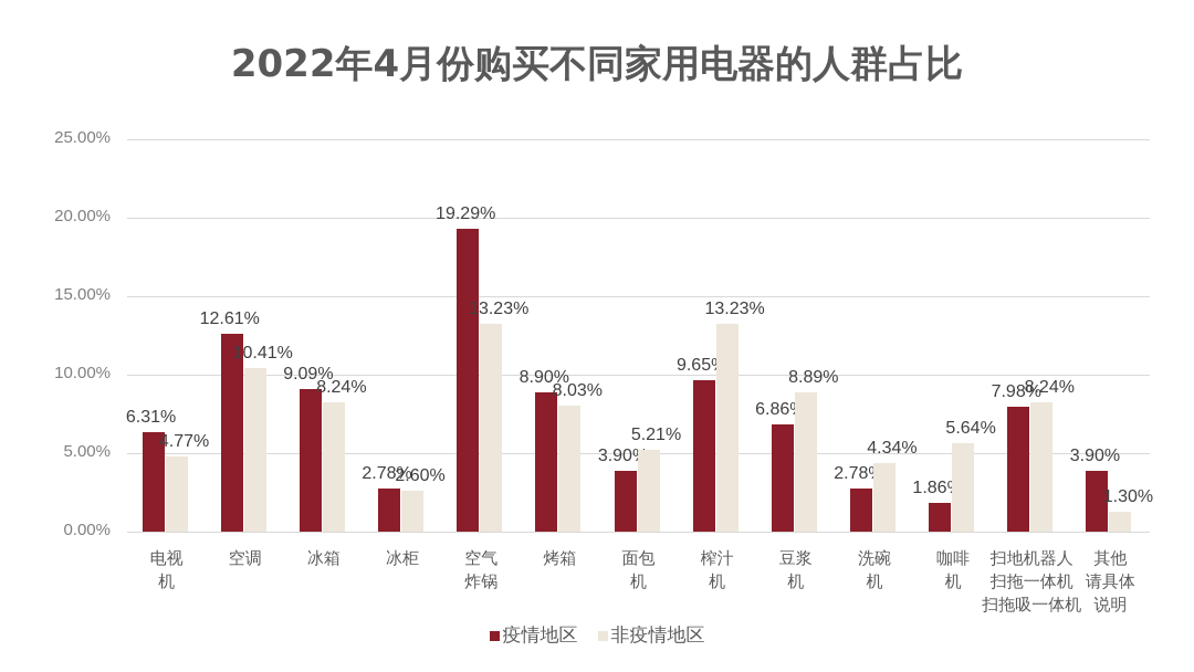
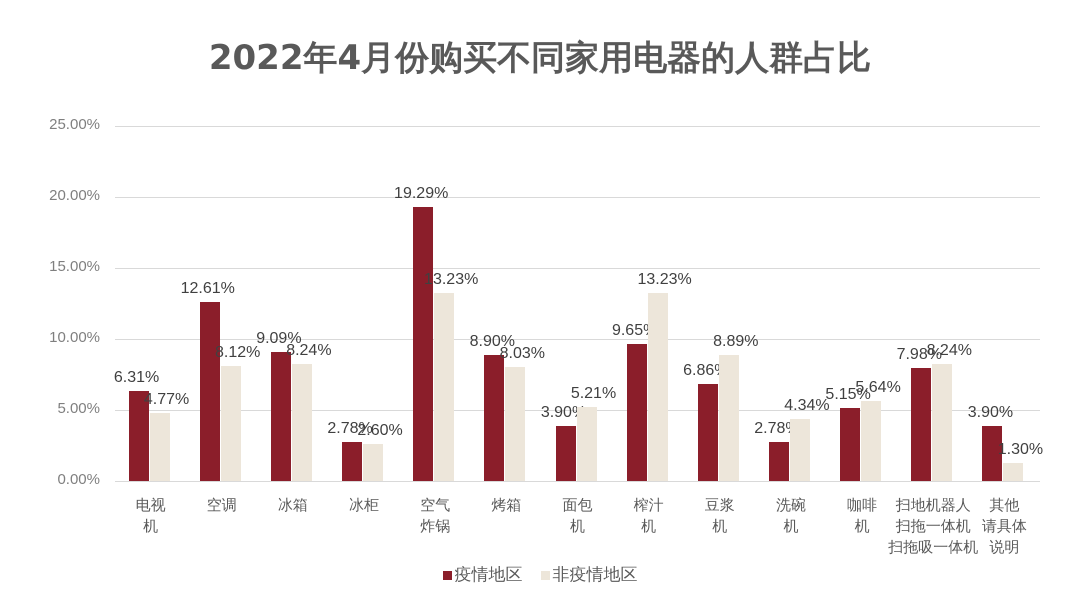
非疫情地区/空调: 10.41% -> 8.12%
疫情地区/咖啡 机: 1.86% -> 5.15%
